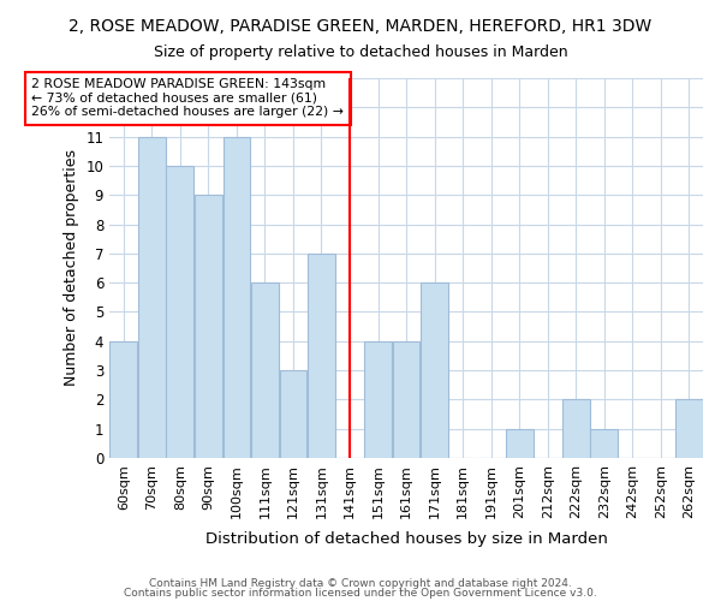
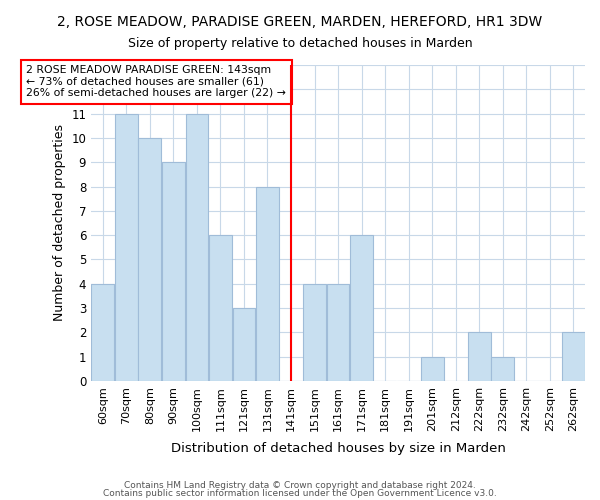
131sqm: 7 -> 8
